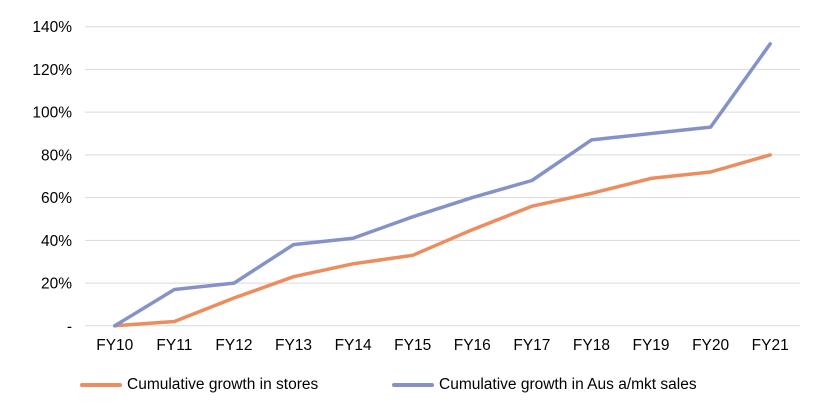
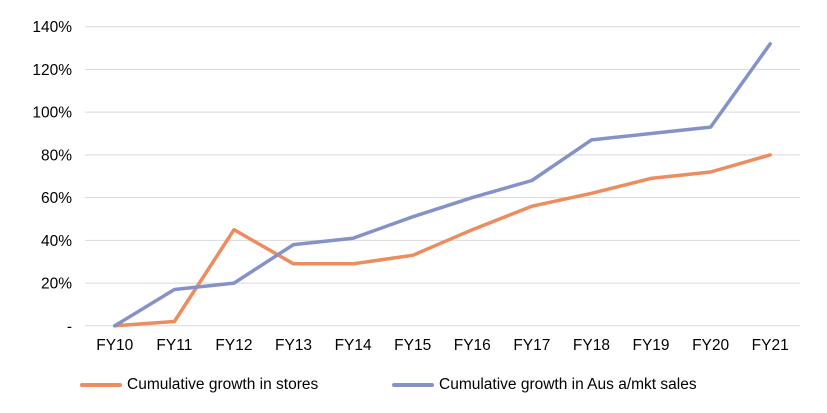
Cumulative growth in stores/FY12: 13% -> 45%
Cumulative growth in stores/FY13: 23% -> 29%
